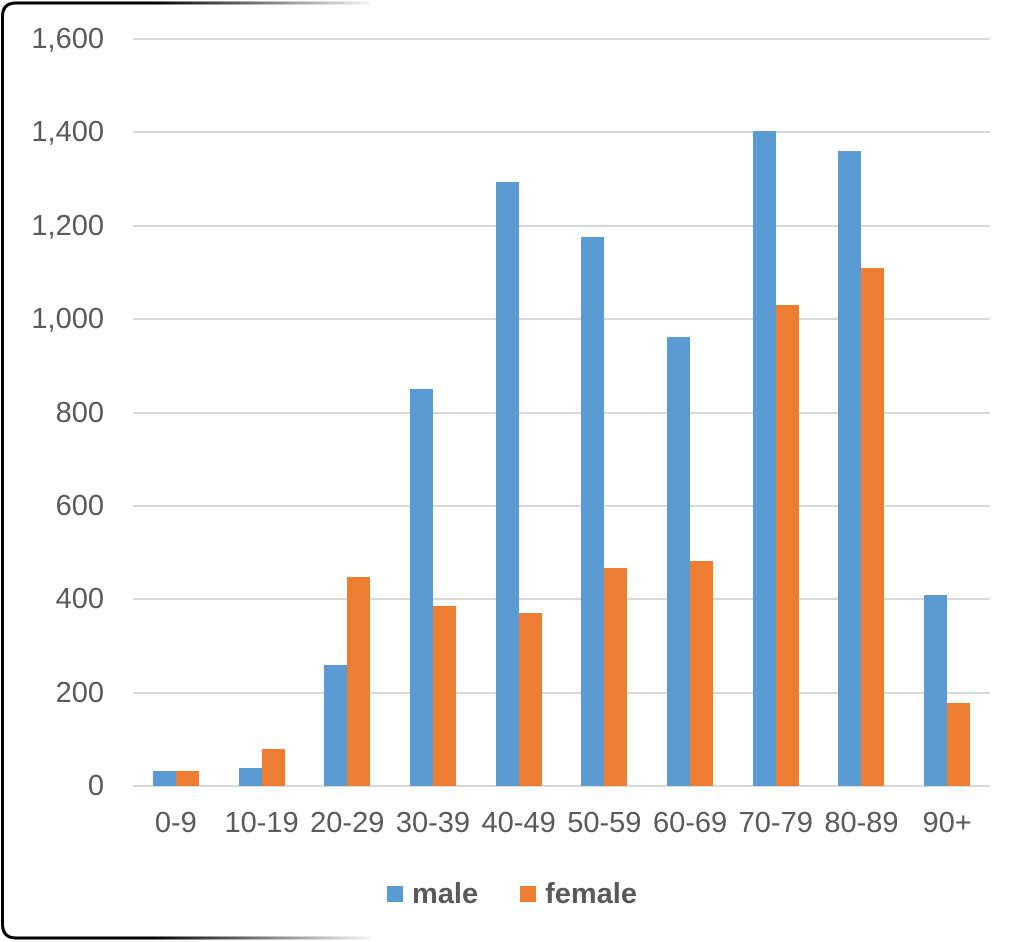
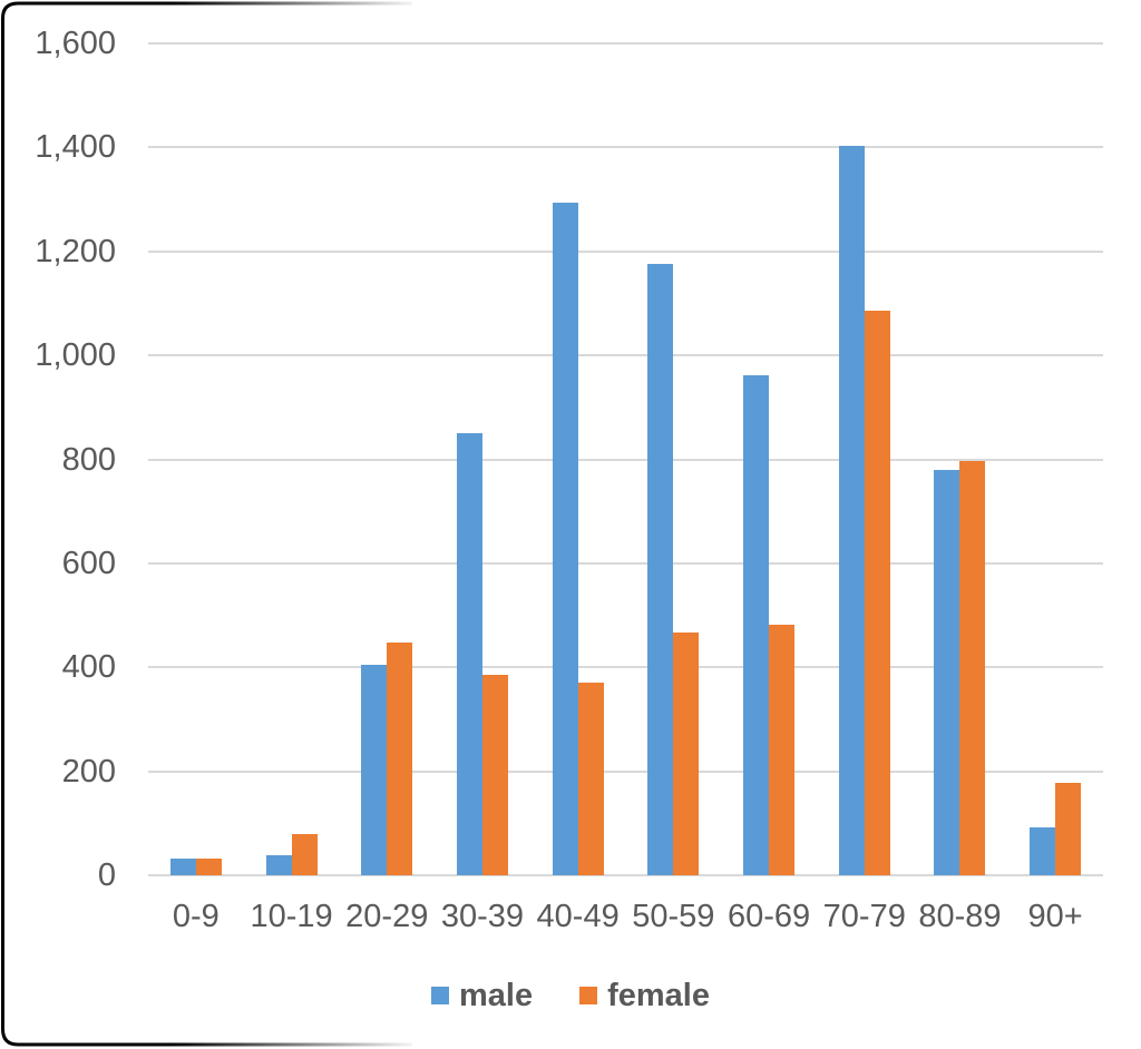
male/20-29: 260 -> 400
female/70-79: 1030 -> 1090
male/80-89: 1360 -> 780
female/80-89: 1110 -> 800
male/90+: 410 -> 90
